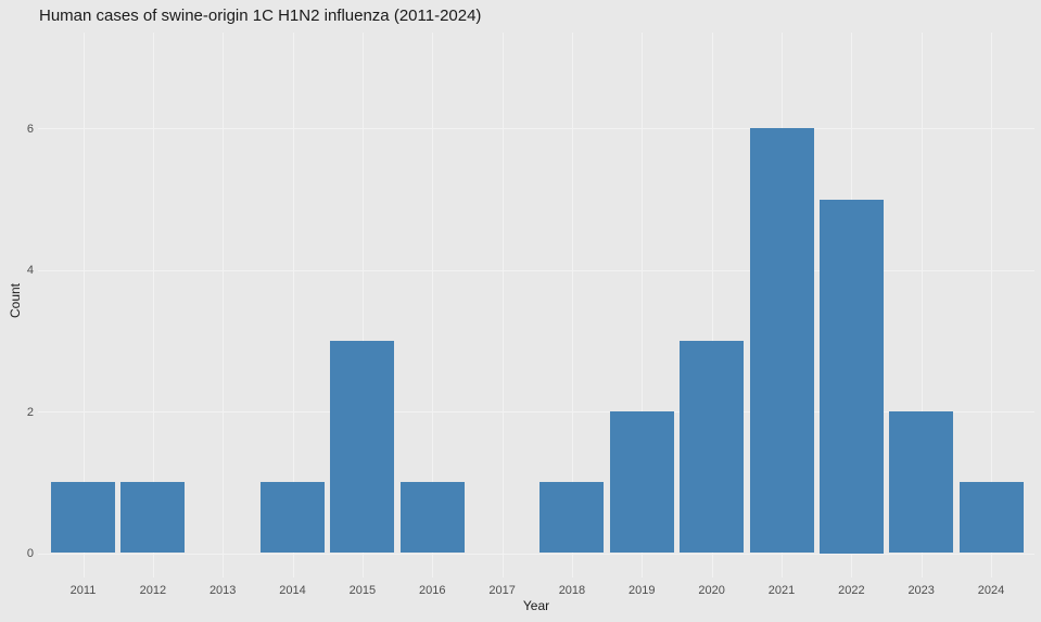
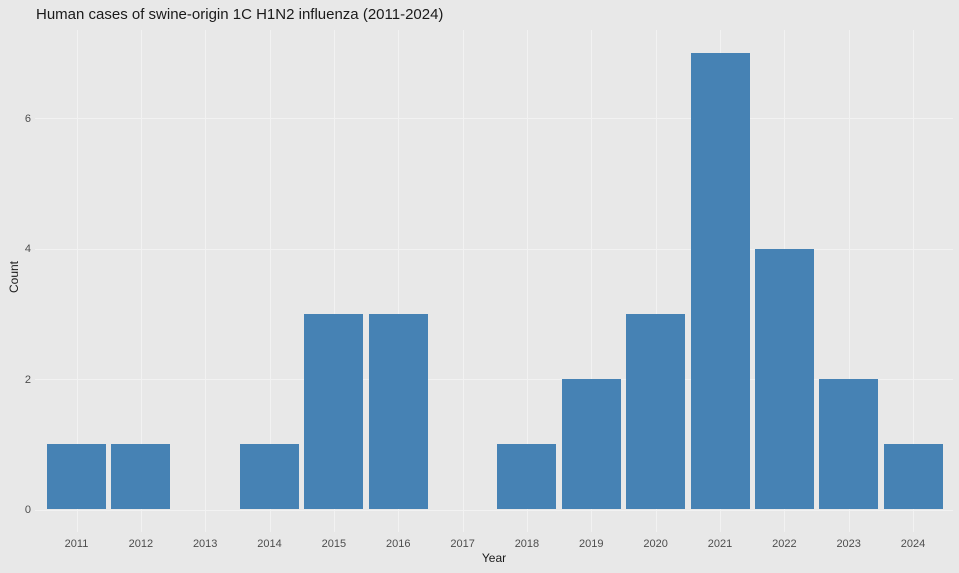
2016: 1 -> 3
2021: 6 -> 7
2022: 5 -> 4
